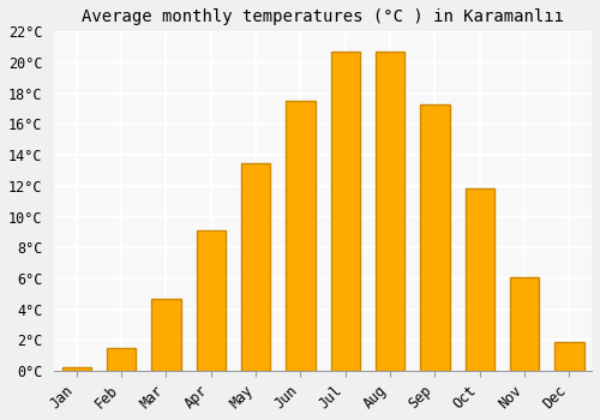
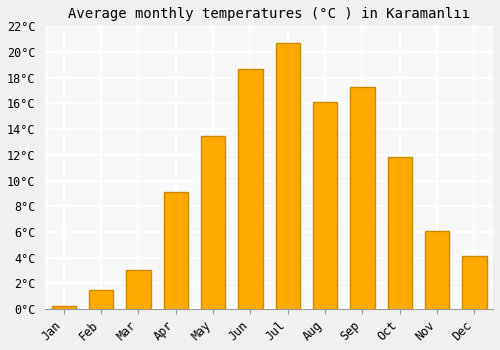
Mar: 4.7°C -> 3.0°C
Jun: 17.5°C -> 18.7°C
Aug: 20.7°C -> 16.1°C
Dec: 1.9°C -> 4.1°C
